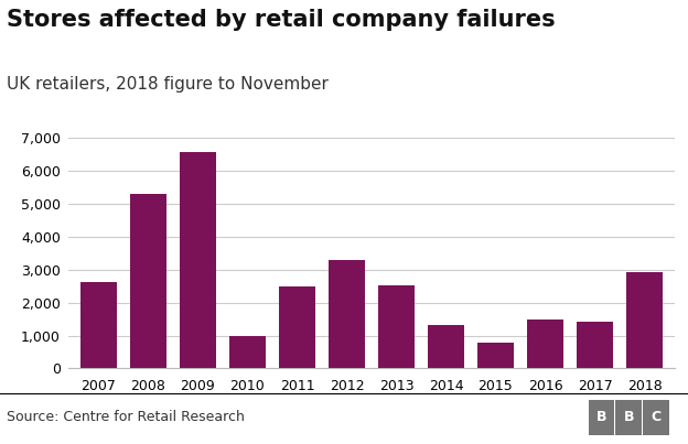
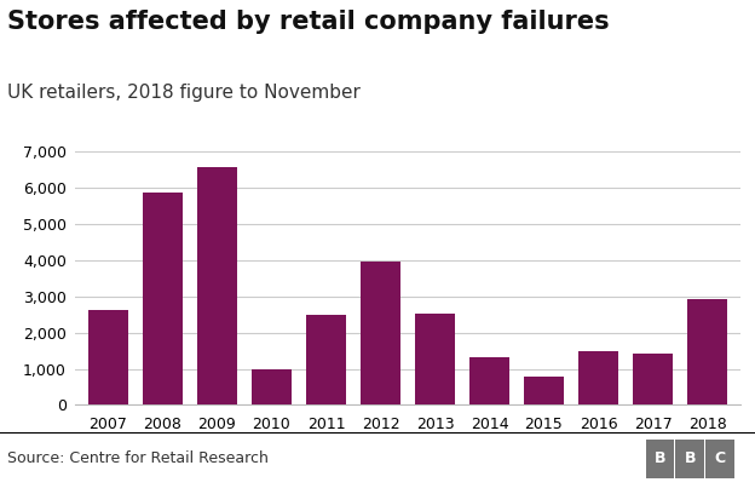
2008: 5,300 -> 5,870
2012: 3,300 -> 3,960
